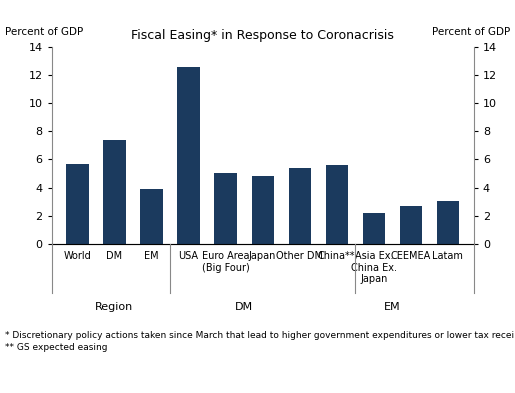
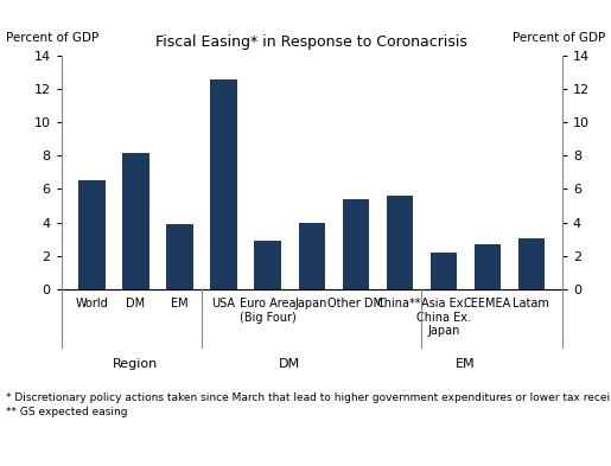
World: 5.7 -> 6.5
DM: 7.4 -> 8.2
Euro Area (Big Four): 5.0 -> 2.9
Japan: 4.8 -> 4.0
